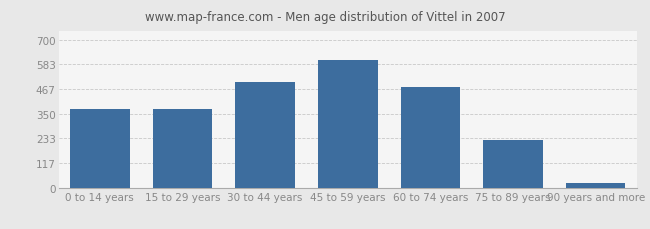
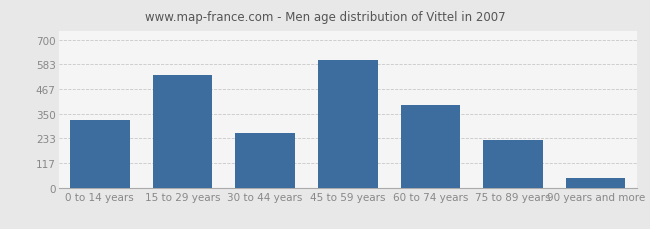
0 to 14 years: 370 -> 320
15 to 29 years: 370 -> 535
30 to 44 years: 500 -> 260
60 to 74 years: 478 -> 390
90 years and more: 20 -> 45
